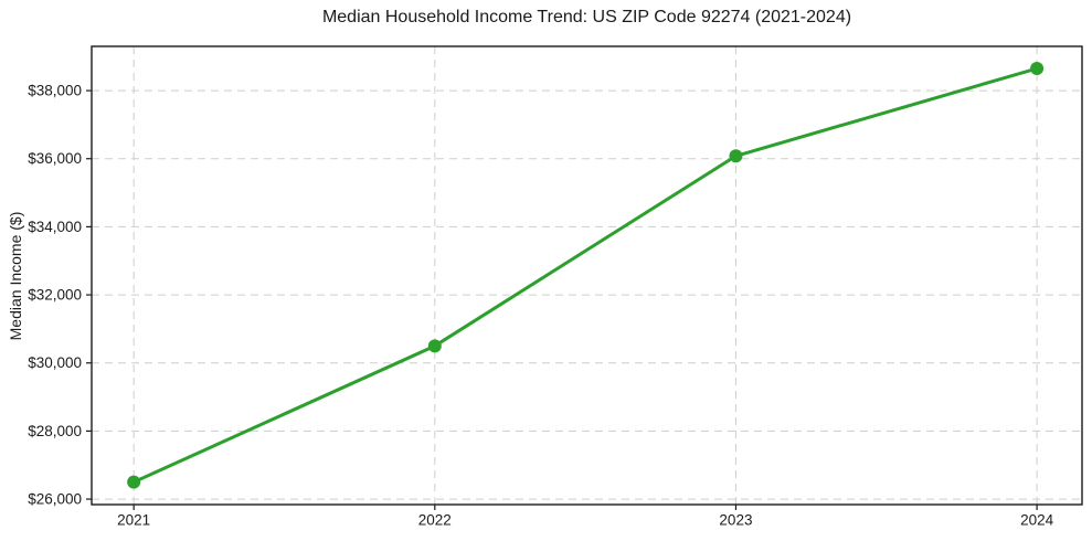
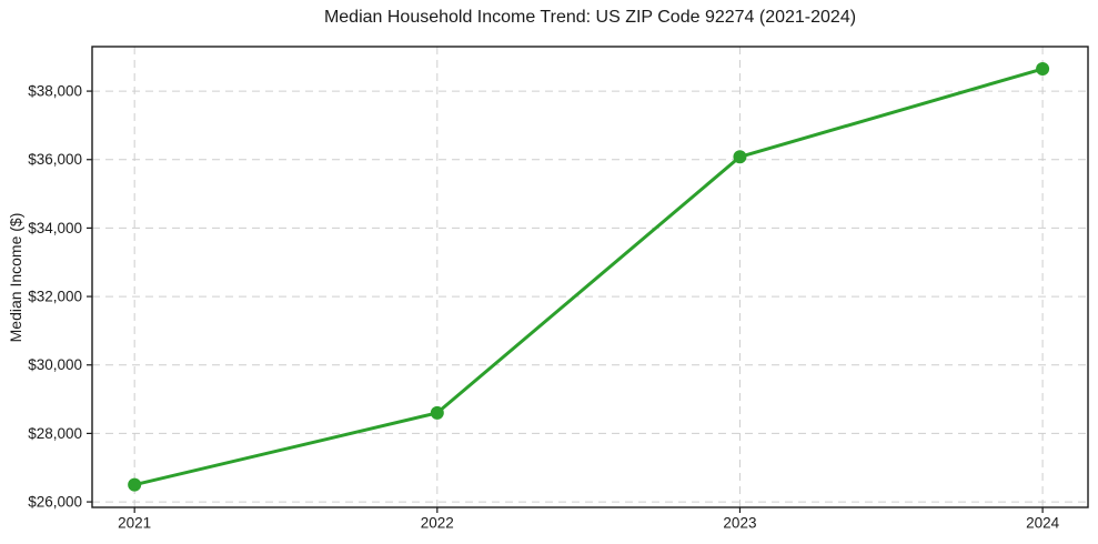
2022: $30500 -> $28600
